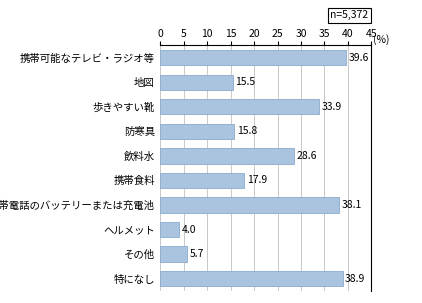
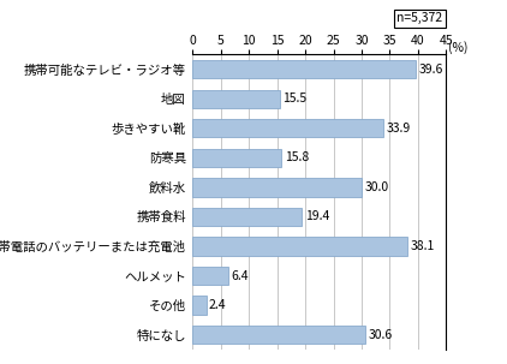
飲料水: 28.6 -> 30.0
携帯食料: 17.9 -> 19.4
ヘルメット: 4.0 -> 6.4
その他: 5.7 -> 2.4
特になし: 38.9 -> 30.6
